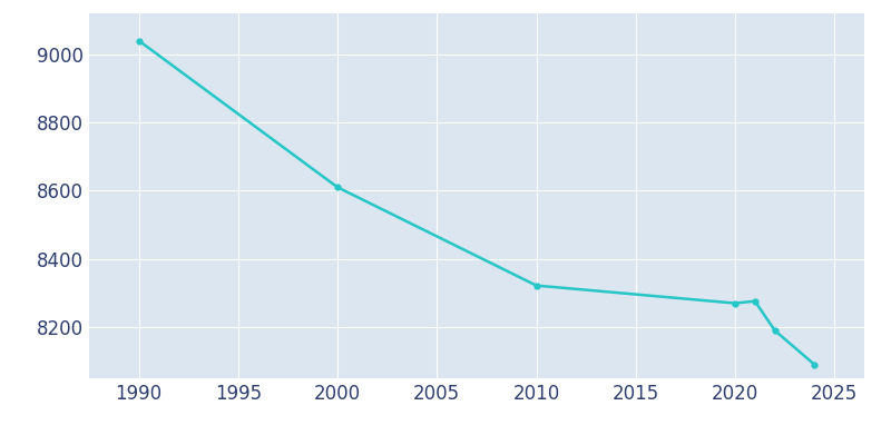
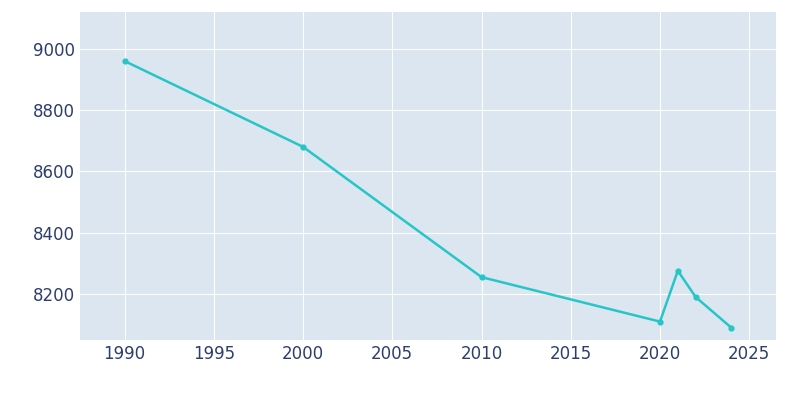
1990: 9040 -> 8960
2000: 8610 -> 8680
2010: 8322 -> 8255
2020: 8270 -> 8110
